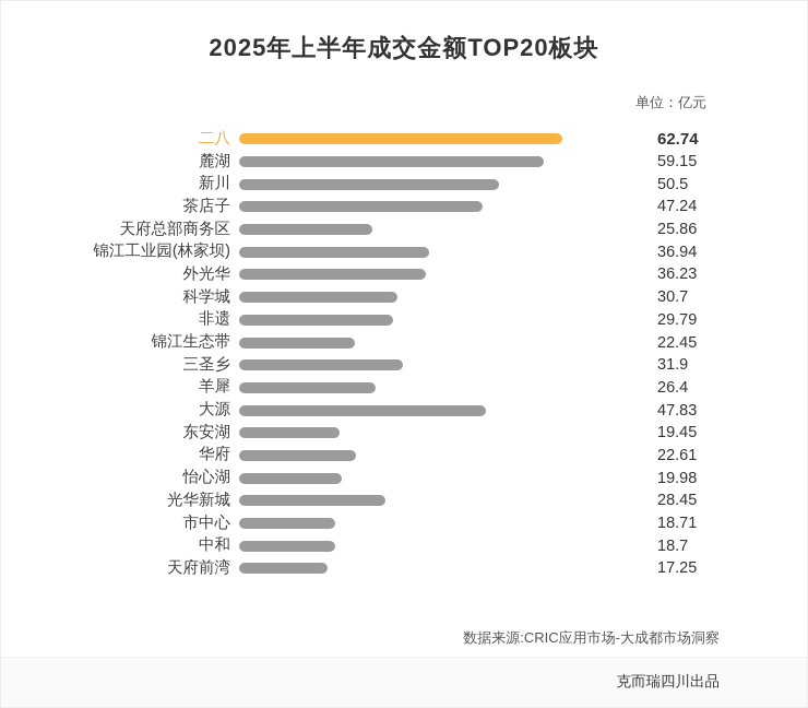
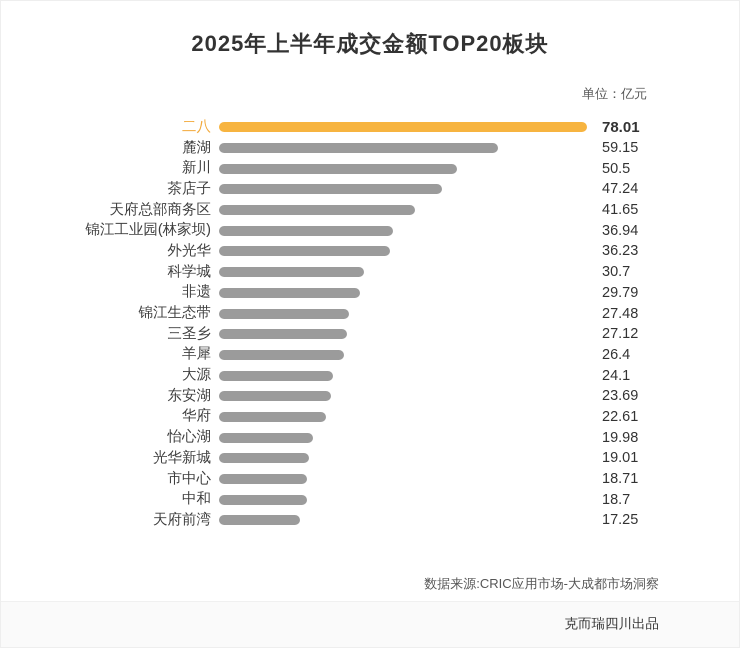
二八: 62.74 -> 78.01
天府总部商务区: 25.86 -> 41.65
锦江生态带: 22.45 -> 27.48
三圣乡: 31.9 -> 27.12
大源: 47.83 -> 24.1
东安湖: 19.45 -> 23.69
光华新城: 28.45 -> 19.01
